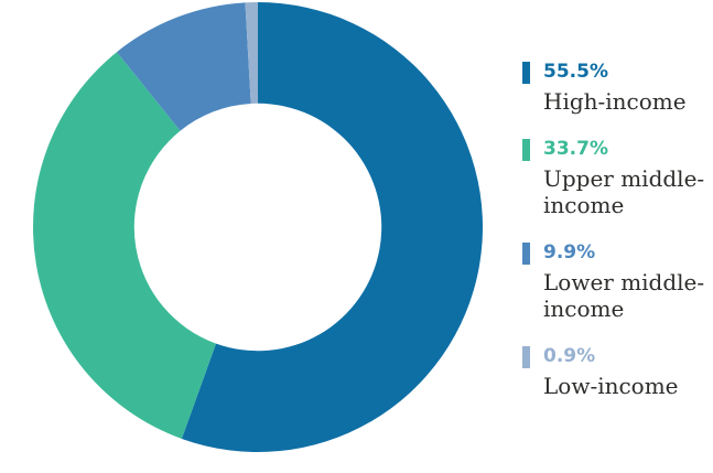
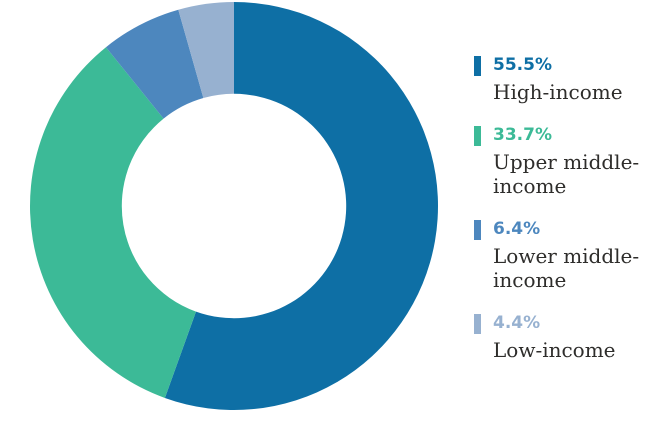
Lower middle-income: 9.9% -> 6.4%
Low-income: 0.9% -> 4.4%
